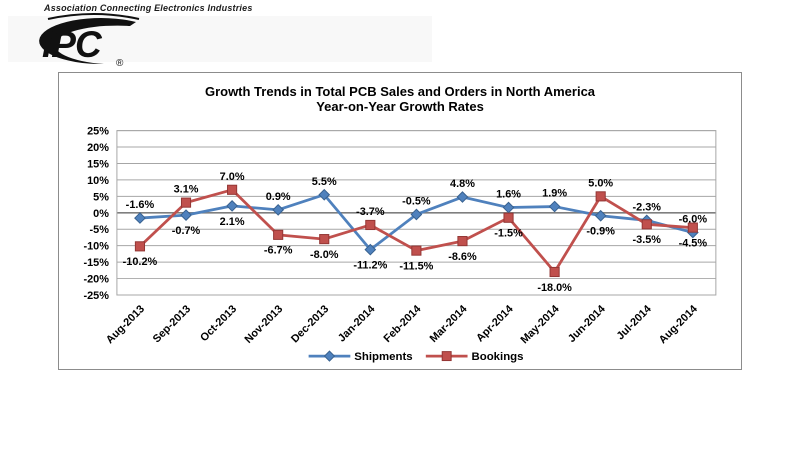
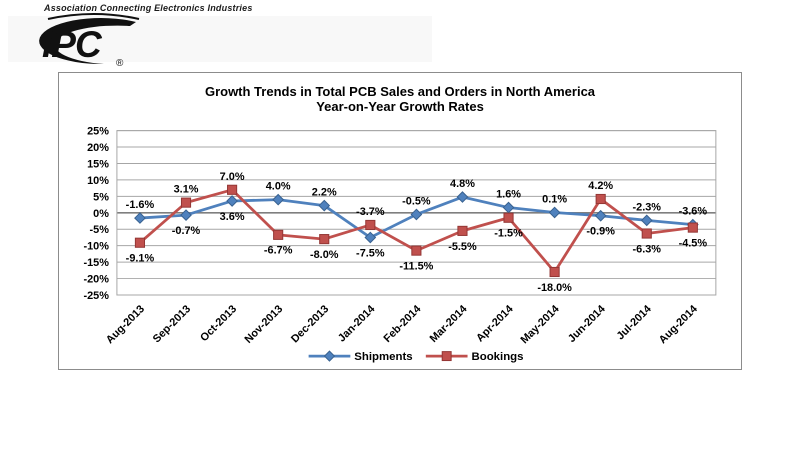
Bookings/Aug-2013: -10.2% -> -9.1%
Shipments/Oct-2013: 2.1% -> 3.6%
Shipments/Nov-2013: 0.9% -> 4.0%
Shipments/Dec-2013: 5.5% -> 2.2%
Shipments/Jan-2014: -11.2% -> -7.5%
Bookings/Mar-2014: -8.6% -> -5.5%
Shipments/May-2014: 1.9% -> 0.1%
Bookings/Jun-2014: 5.0% -> 4.2%
Bookings/Jul-2014: -3.5% -> -6.3%
Shipments/Aug-2014: -6.0% -> -3.6%
